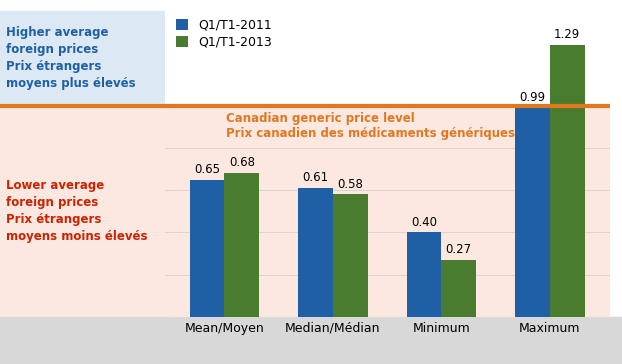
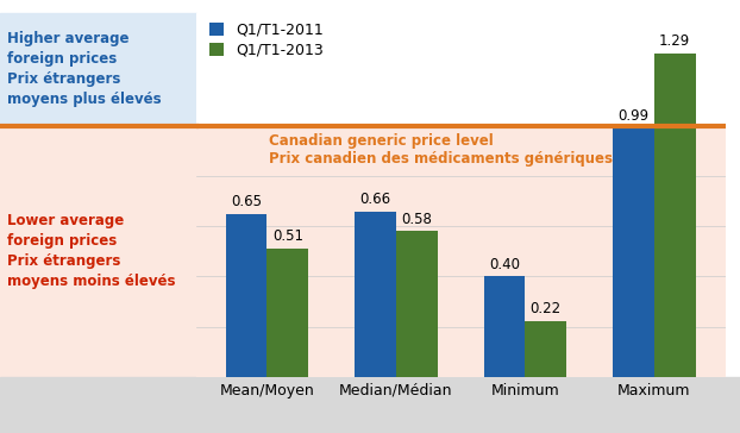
Q1/T1-2013/Mean/Moyen: 0.68 -> 0.51
Q1/T1-2011/Median/Médian: 0.61 -> 0.66
Q1/T1-2013/Minimum: 0.27 -> 0.22
